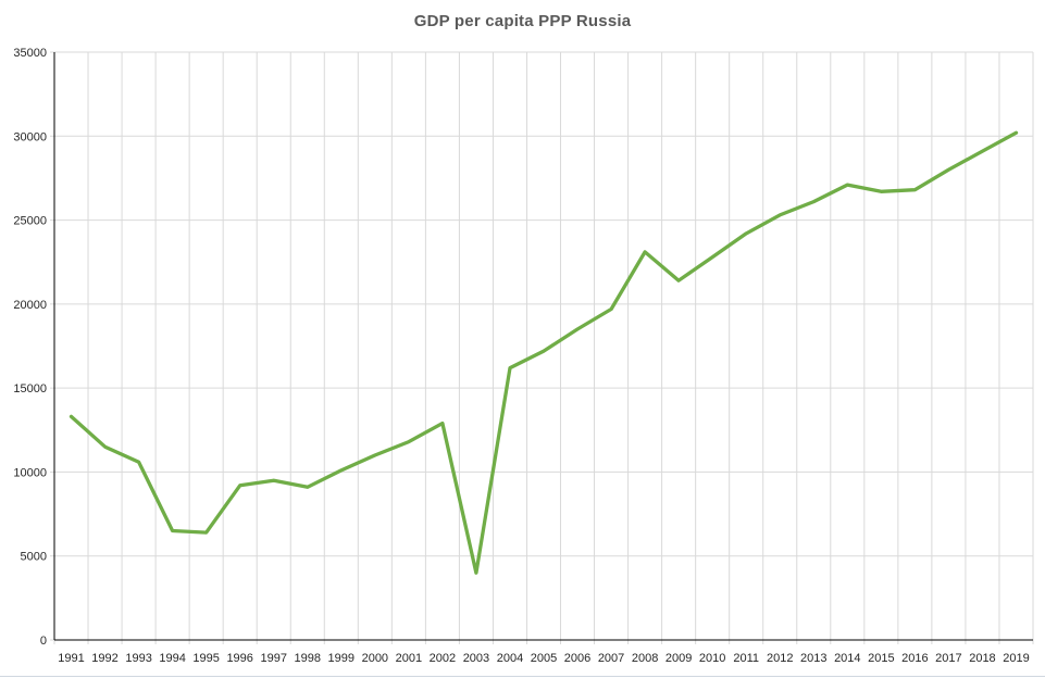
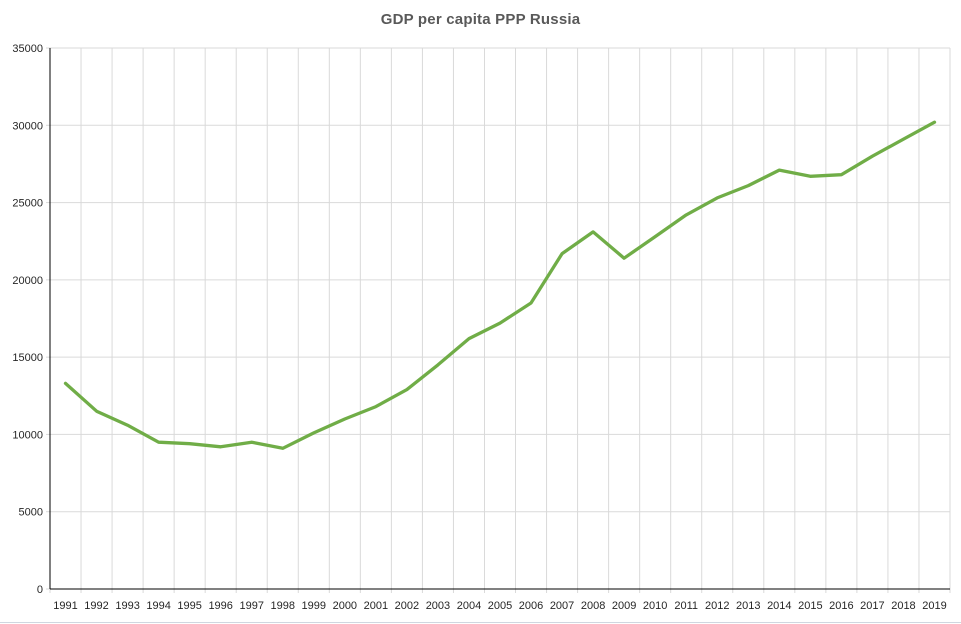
1994: 6500 -> 9500
1995: 6400 -> 9400
2003: 4000 -> 14500
2007: 19700 -> 21700
